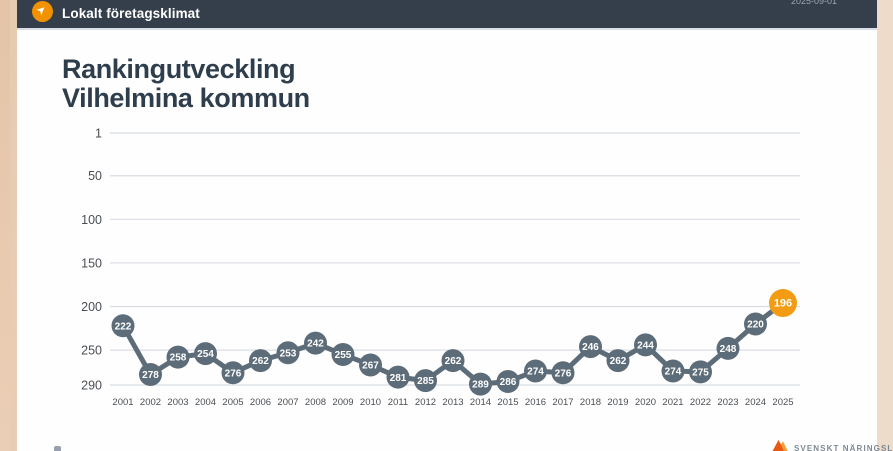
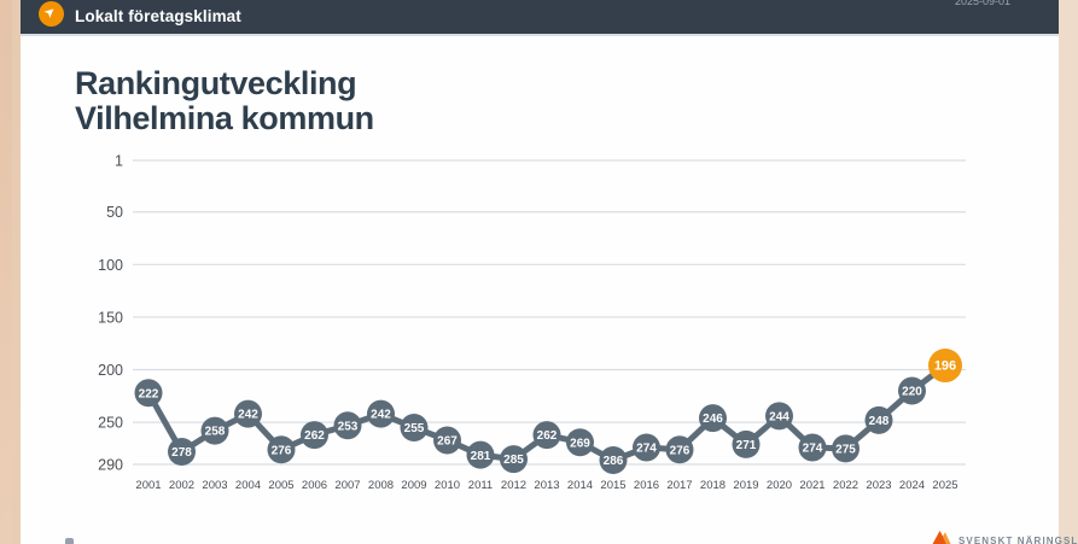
2004: 254 -> 242
2014: 289 -> 269
2019: 262 -> 271
